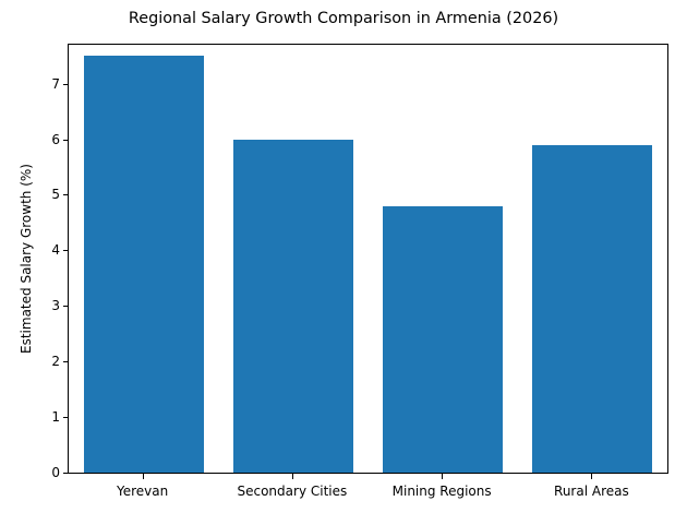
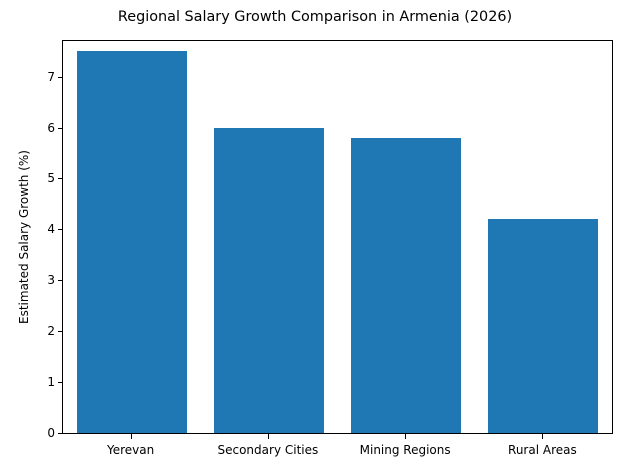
Mining Regions: 4.8 -> 5.8
Rural Areas: 5.9 -> 4.2
